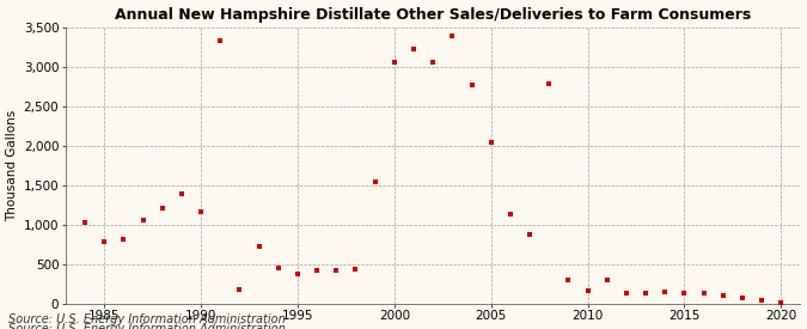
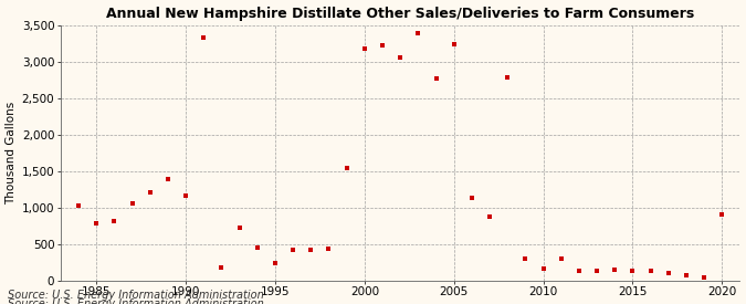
1995: 370 -> 240
2000: 3,060 -> 3,180
2005: 2,040 -> 3,240
2020: 10 -> 900
